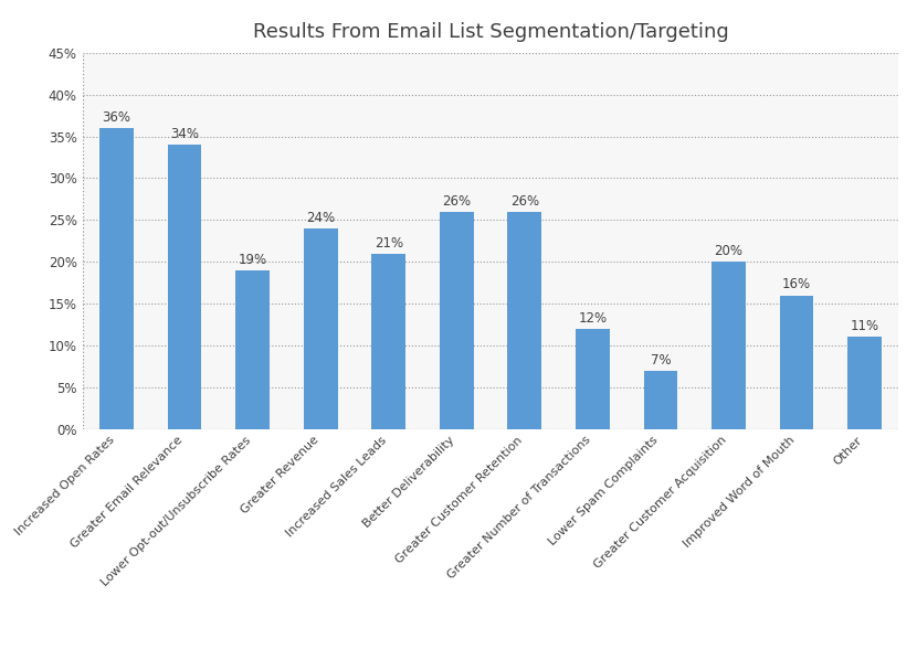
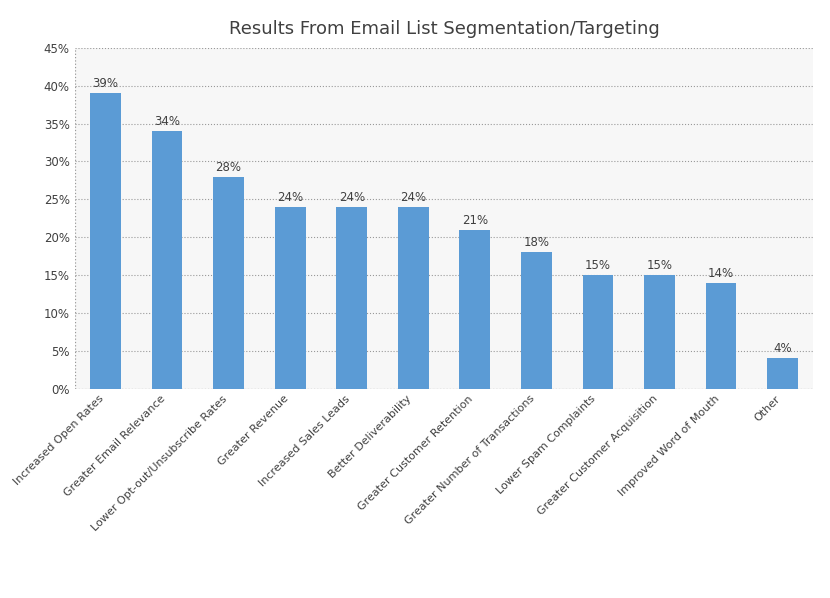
Increased Open Rates: 36% -> 39%
Lower Opt-out/Unsubscribe Rates: 19% -> 28%
Increased Sales Leads: 21% -> 24%
Better Deliverability: 26% -> 24%
Greater Customer Retention: 26% -> 21%
Greater Number of Transactions: 12% -> 18%
Lower Spam Complaints: 7% -> 15%
Greater Customer Acquisition: 20% -> 15%
Improved Word of Mouth: 16% -> 14%
Other: 11% -> 4%
